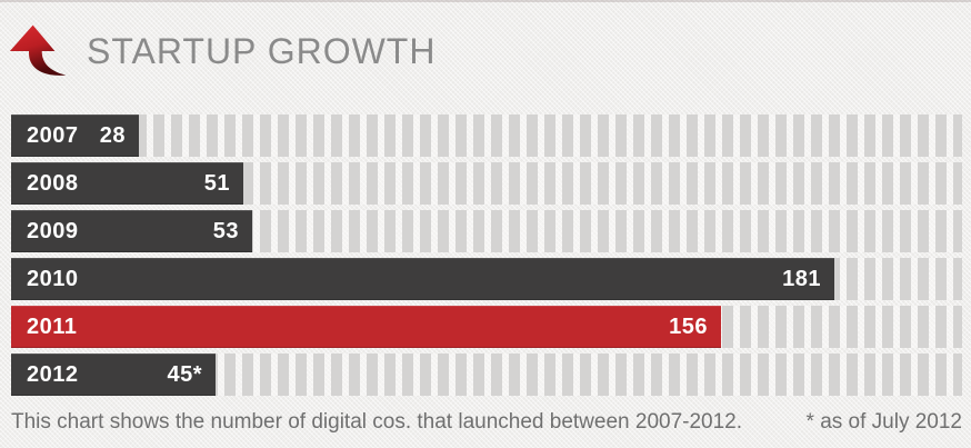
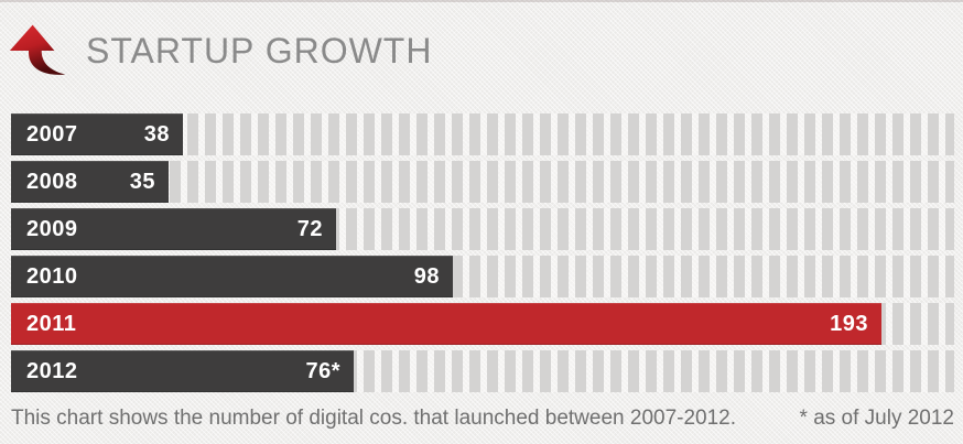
2007: 28 -> 38
2008: 51 -> 35
2009: 53 -> 72
2010: 181 -> 98
2011: 156 -> 193
2012: 45 -> 76
